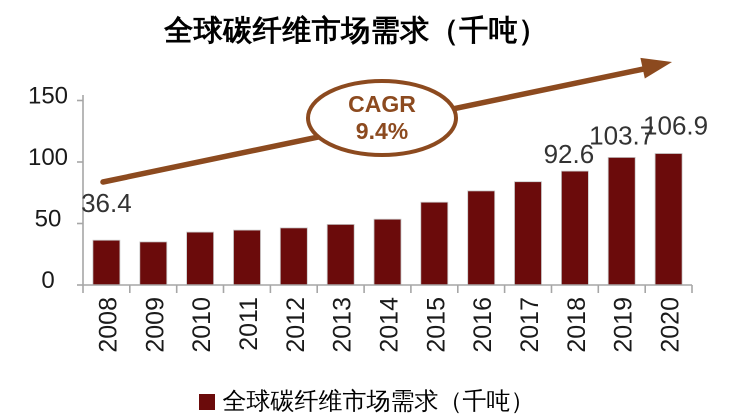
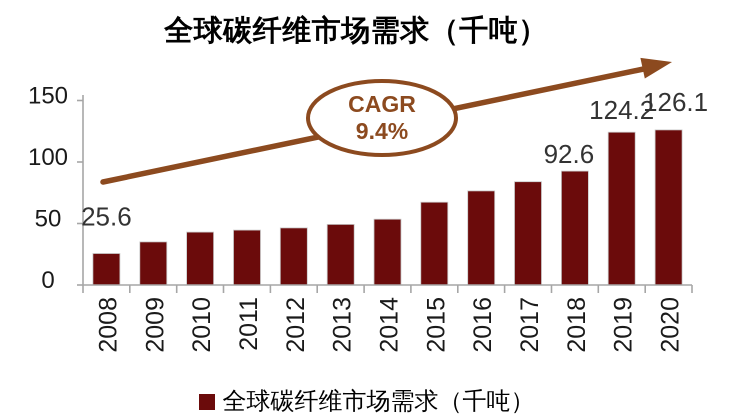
2008: 36.4 -> 25.6
2019: 103.7 -> 124.2
2020: 106.9 -> 126.1
